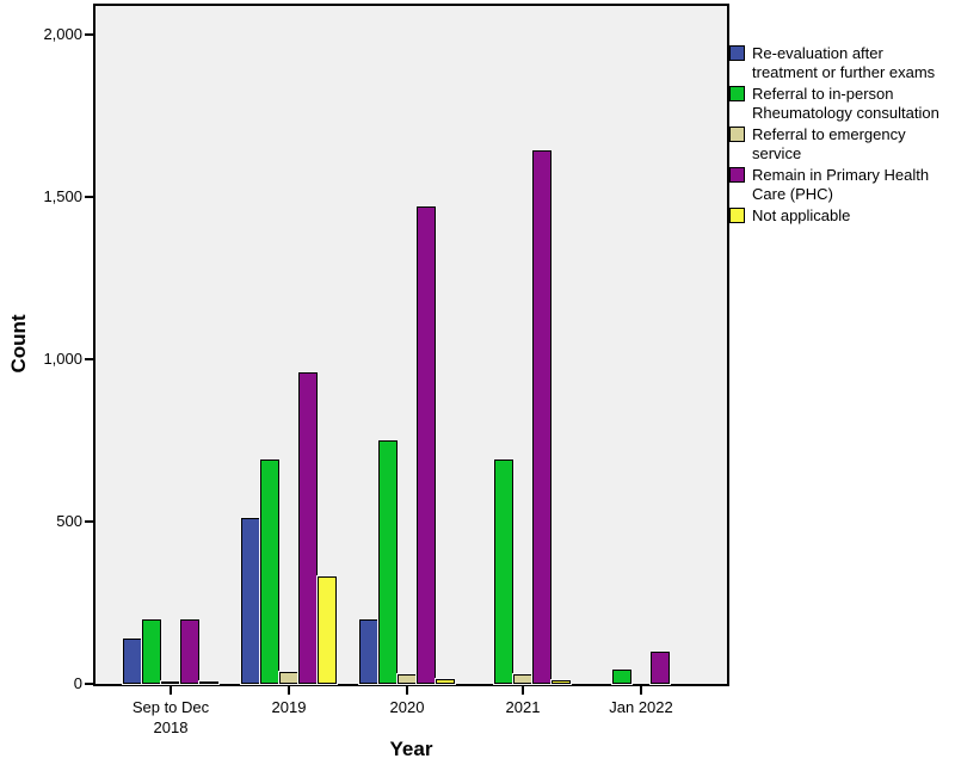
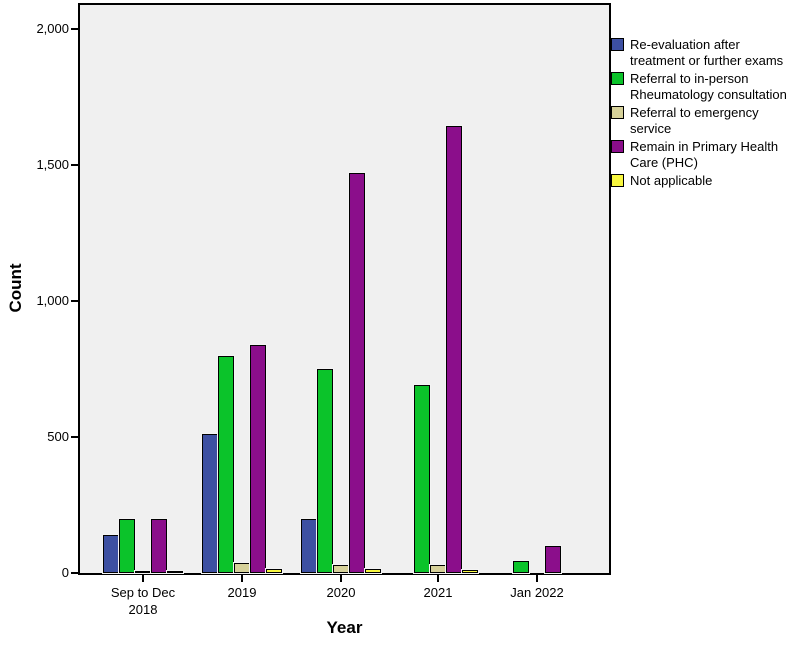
Referral to in-person Rheumatology consultation/2019: 690 -> 800
Remain in Primary Health Care (PHC)/2019: 960 -> 840
Not applicable/2019: 330 -> 20
